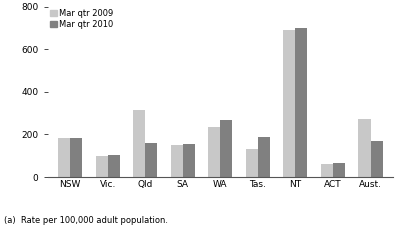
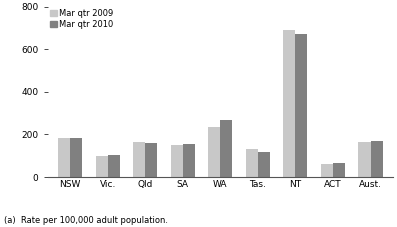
Mar qtr 2009/Qld: 315 -> 165
Mar qtr 2010/Tas.: 190 -> 118
Mar qtr 2010/NT: 700 -> 670
Mar qtr 2009/Aust.: 275 -> 165
